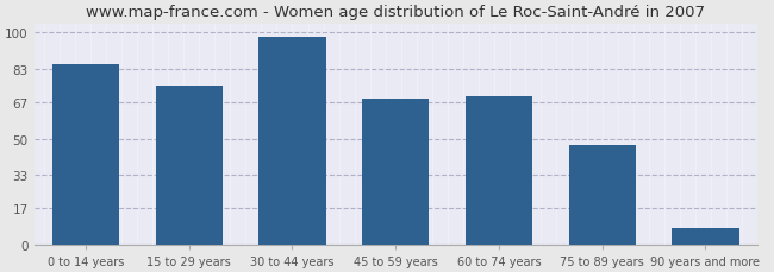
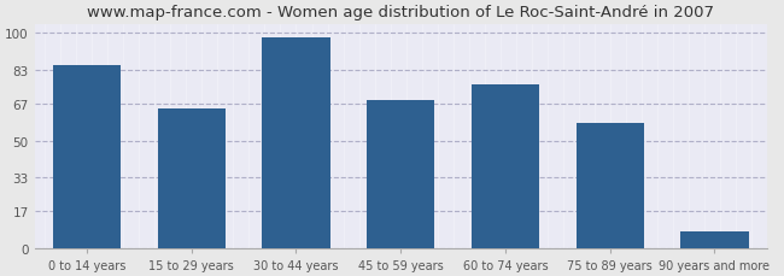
15 to 29 years: 75 -> 65
60 to 74 years: 70 -> 76
75 to 89 years: 47 -> 58
